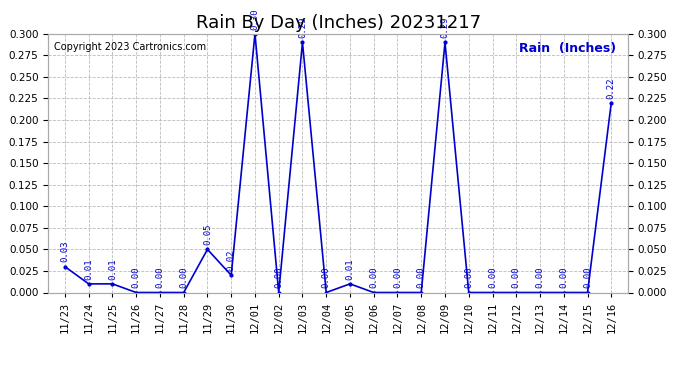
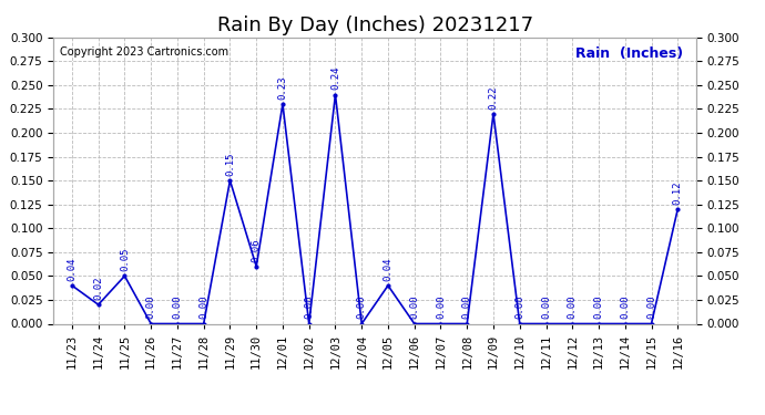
11/23: 0.03 -> 0.04
11/24: 0.01 -> 0.02
11/25: 0.01 -> 0.05
11/29: 0.05 -> 0.15
11/30: 0.02 -> 0.06
12/01: 0.30 -> 0.23
12/03: 0.29 -> 0.24
12/05: 0.01 -> 0.04
12/09: 0.29 -> 0.22
12/16: 0.22 -> 0.12
